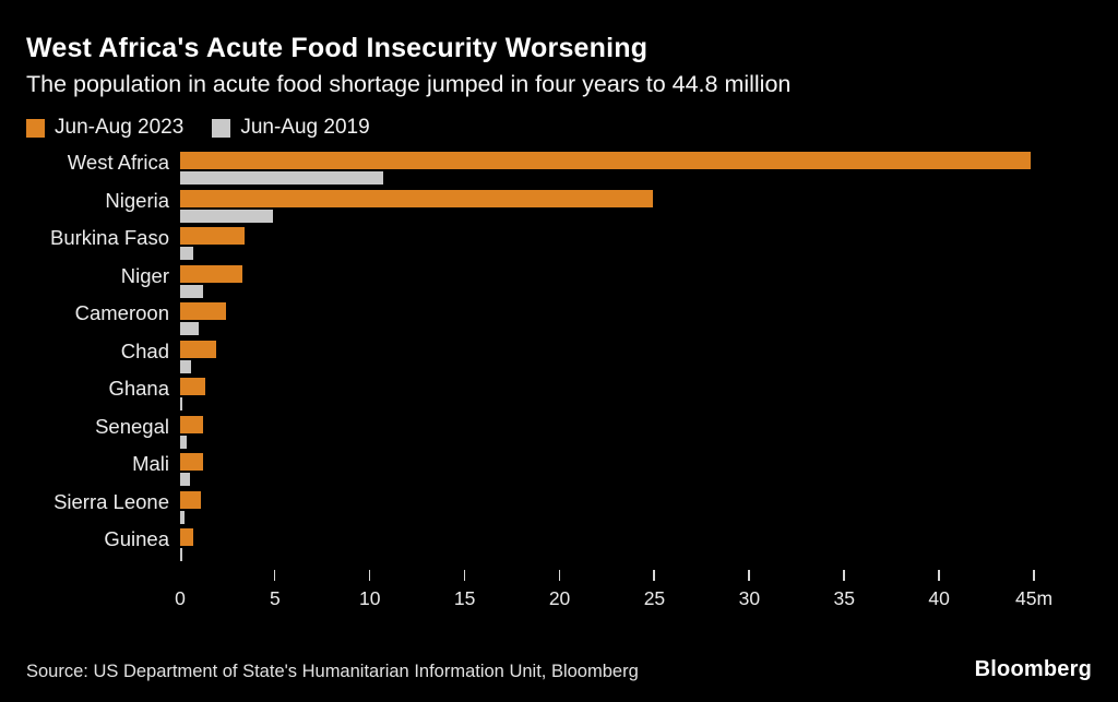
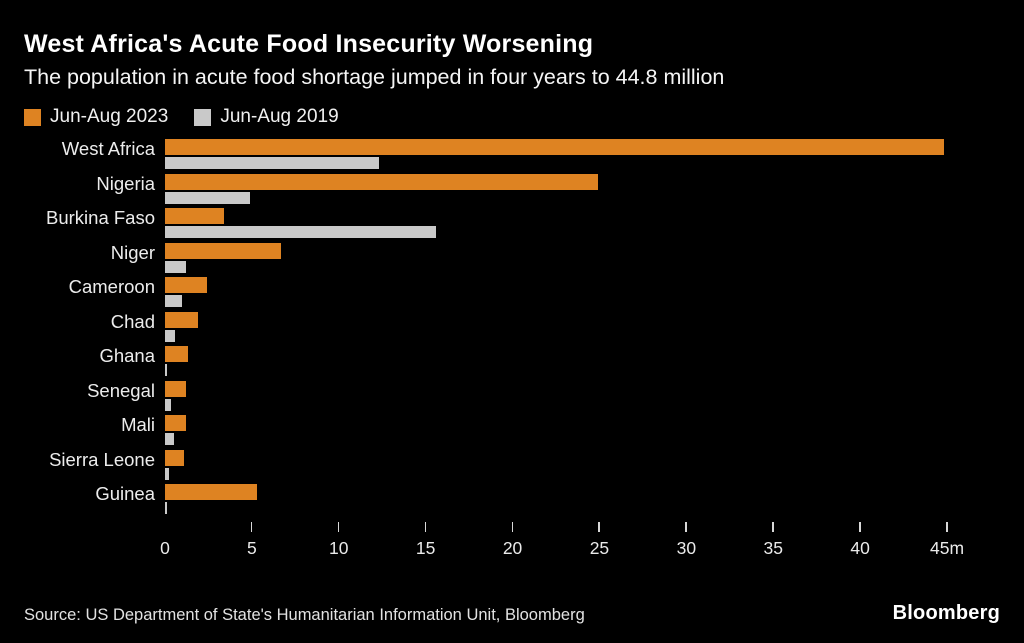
Jun-Aug 2019/West Africa: 10.7m -> 12.3m
Jun-Aug 2019/Burkina Faso: 0.7m -> 15.6m
Jun-Aug 2023/Niger: 3.3m -> 6.7m
Jun-Aug 2023/Guinea: 0.7m -> 5.3m
